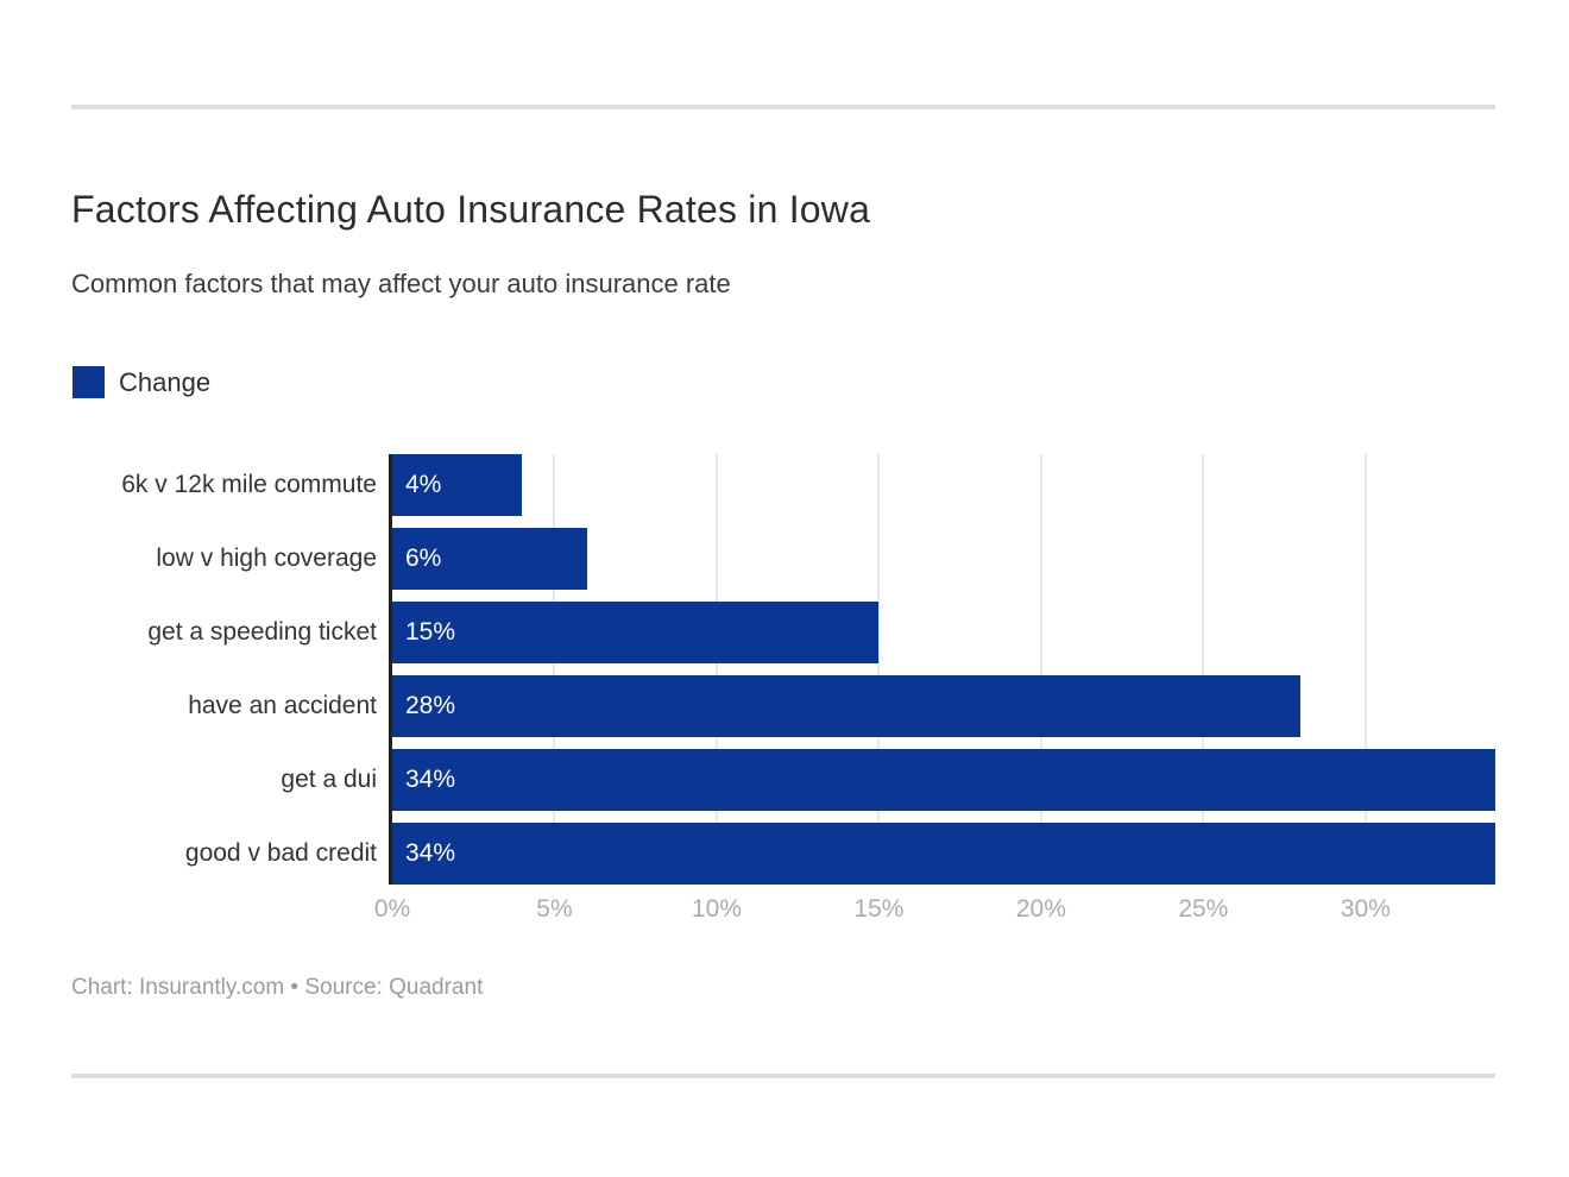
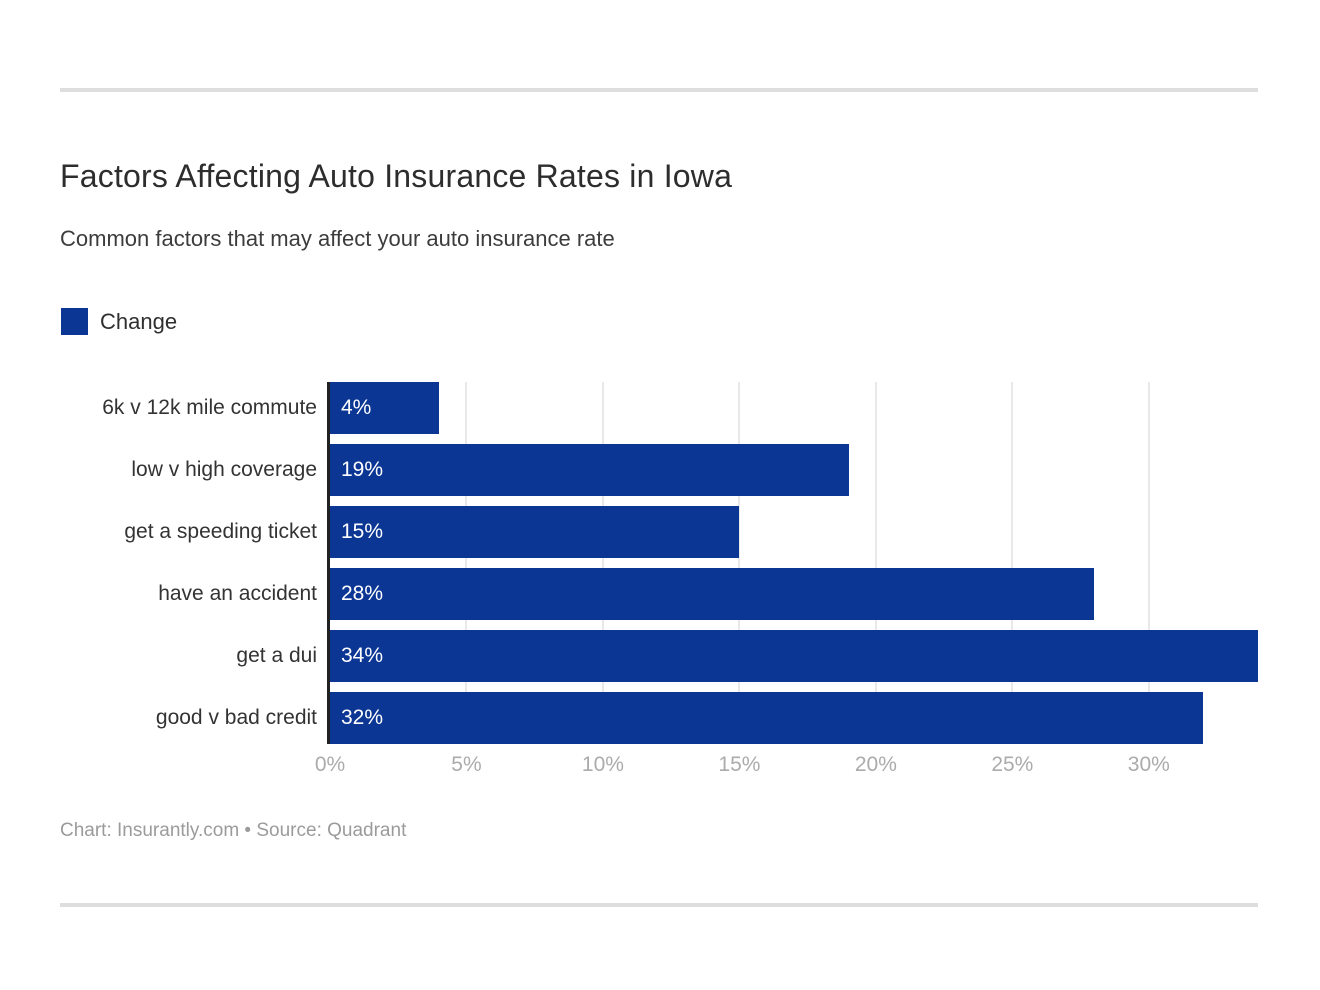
low v high coverage: 6% -> 19%
good v bad credit: 34% -> 32%
